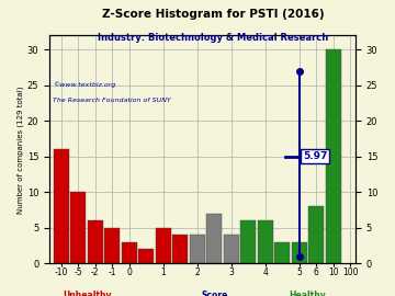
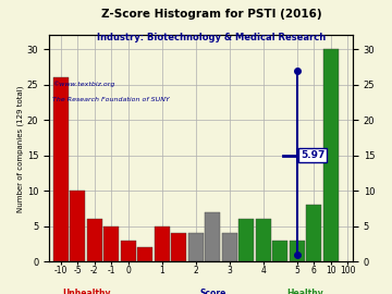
-10: 16 -> 26
